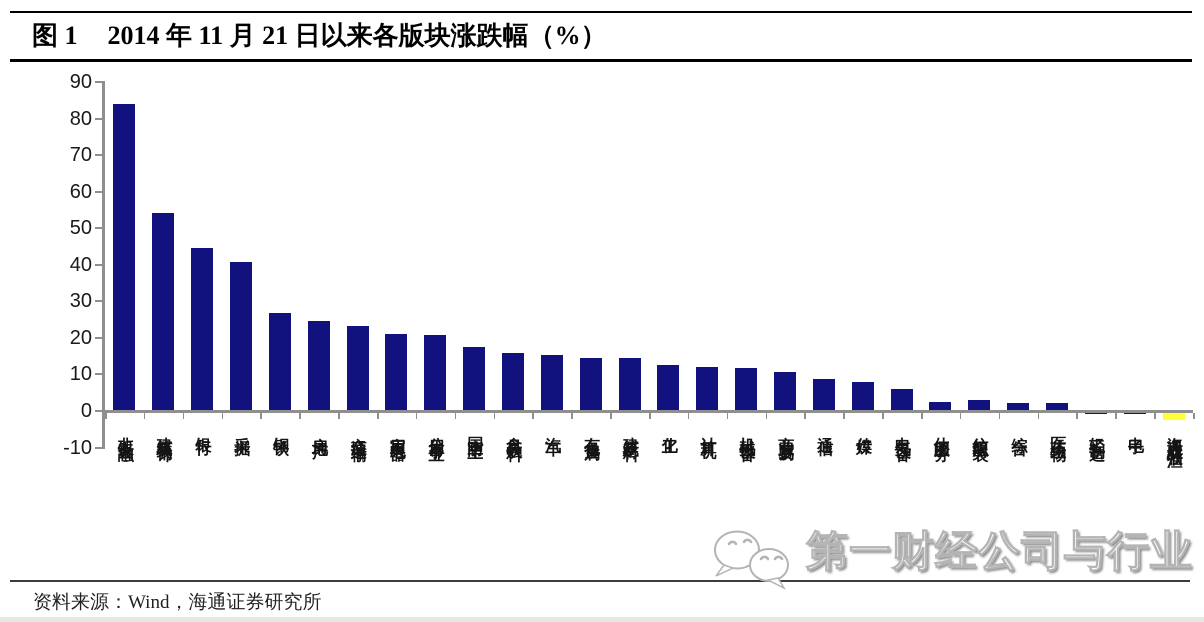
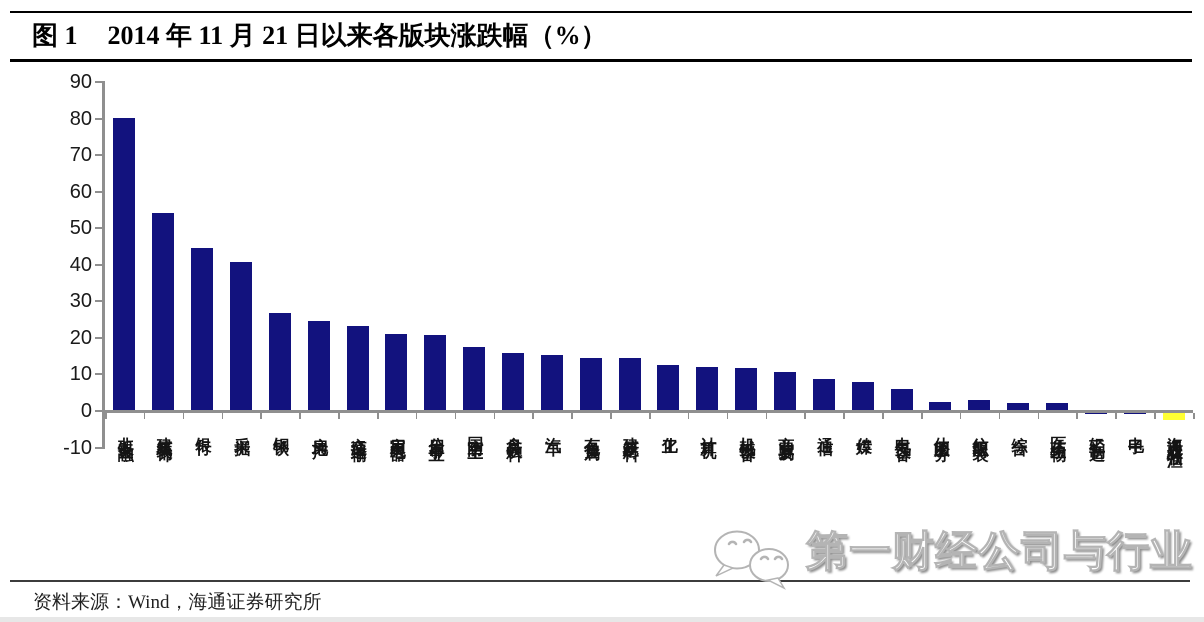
非银金融: 84 -> 80
